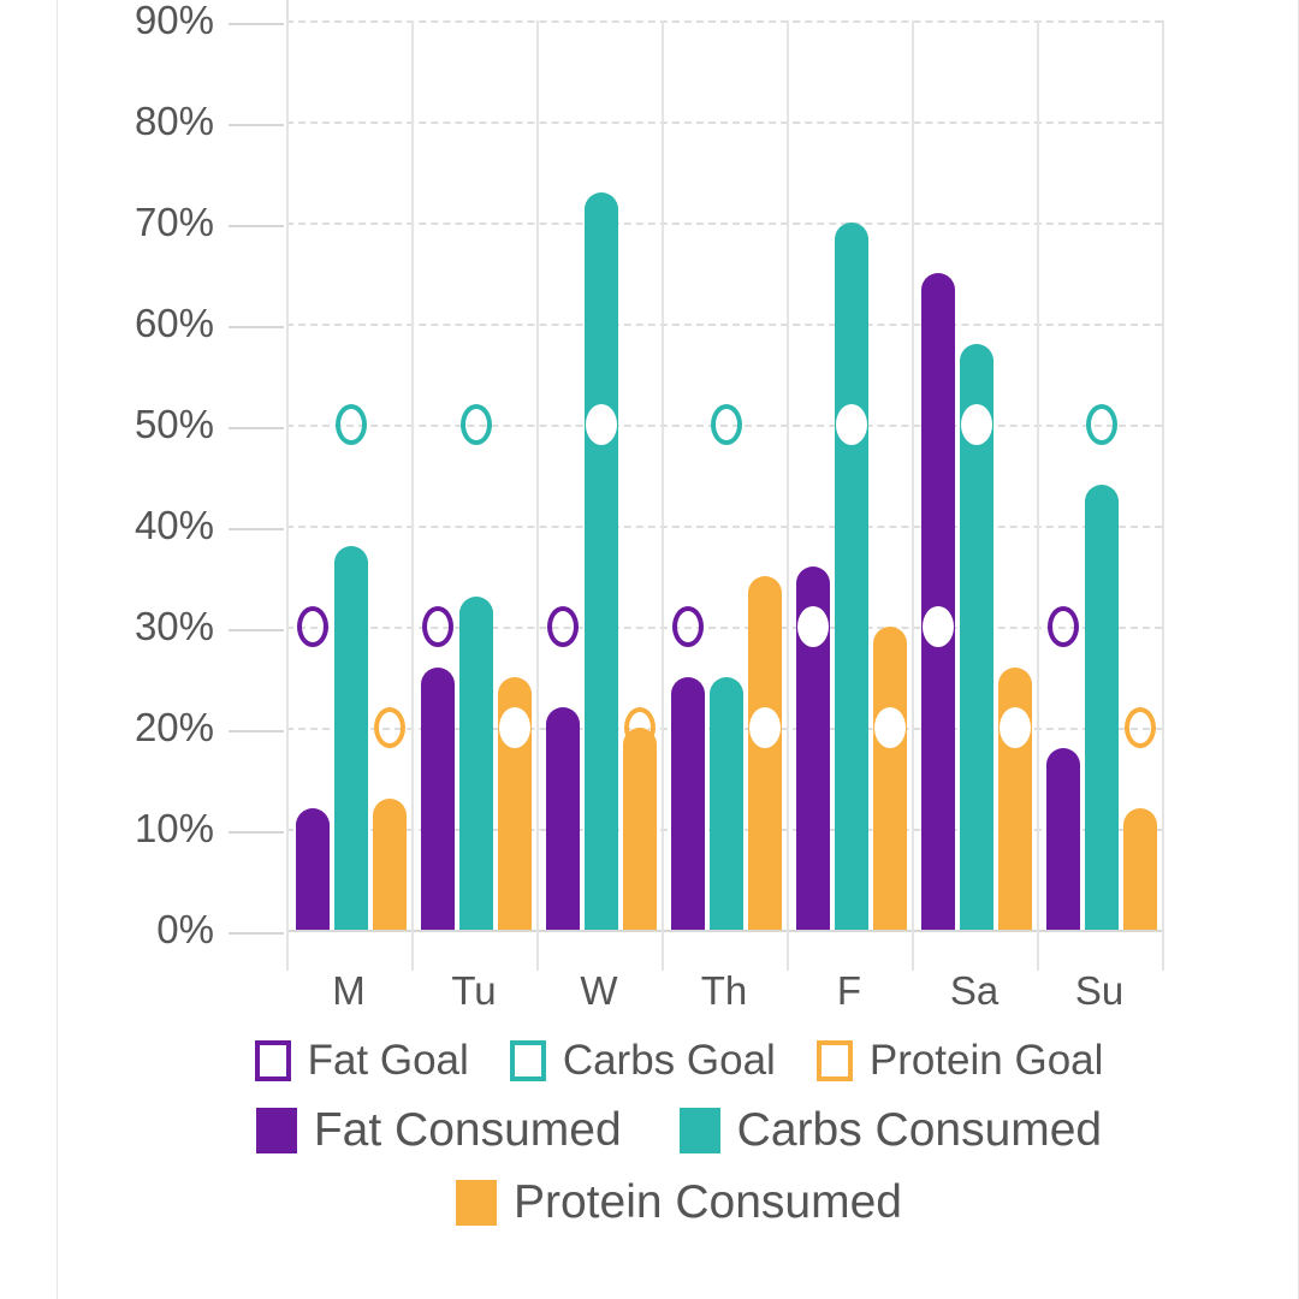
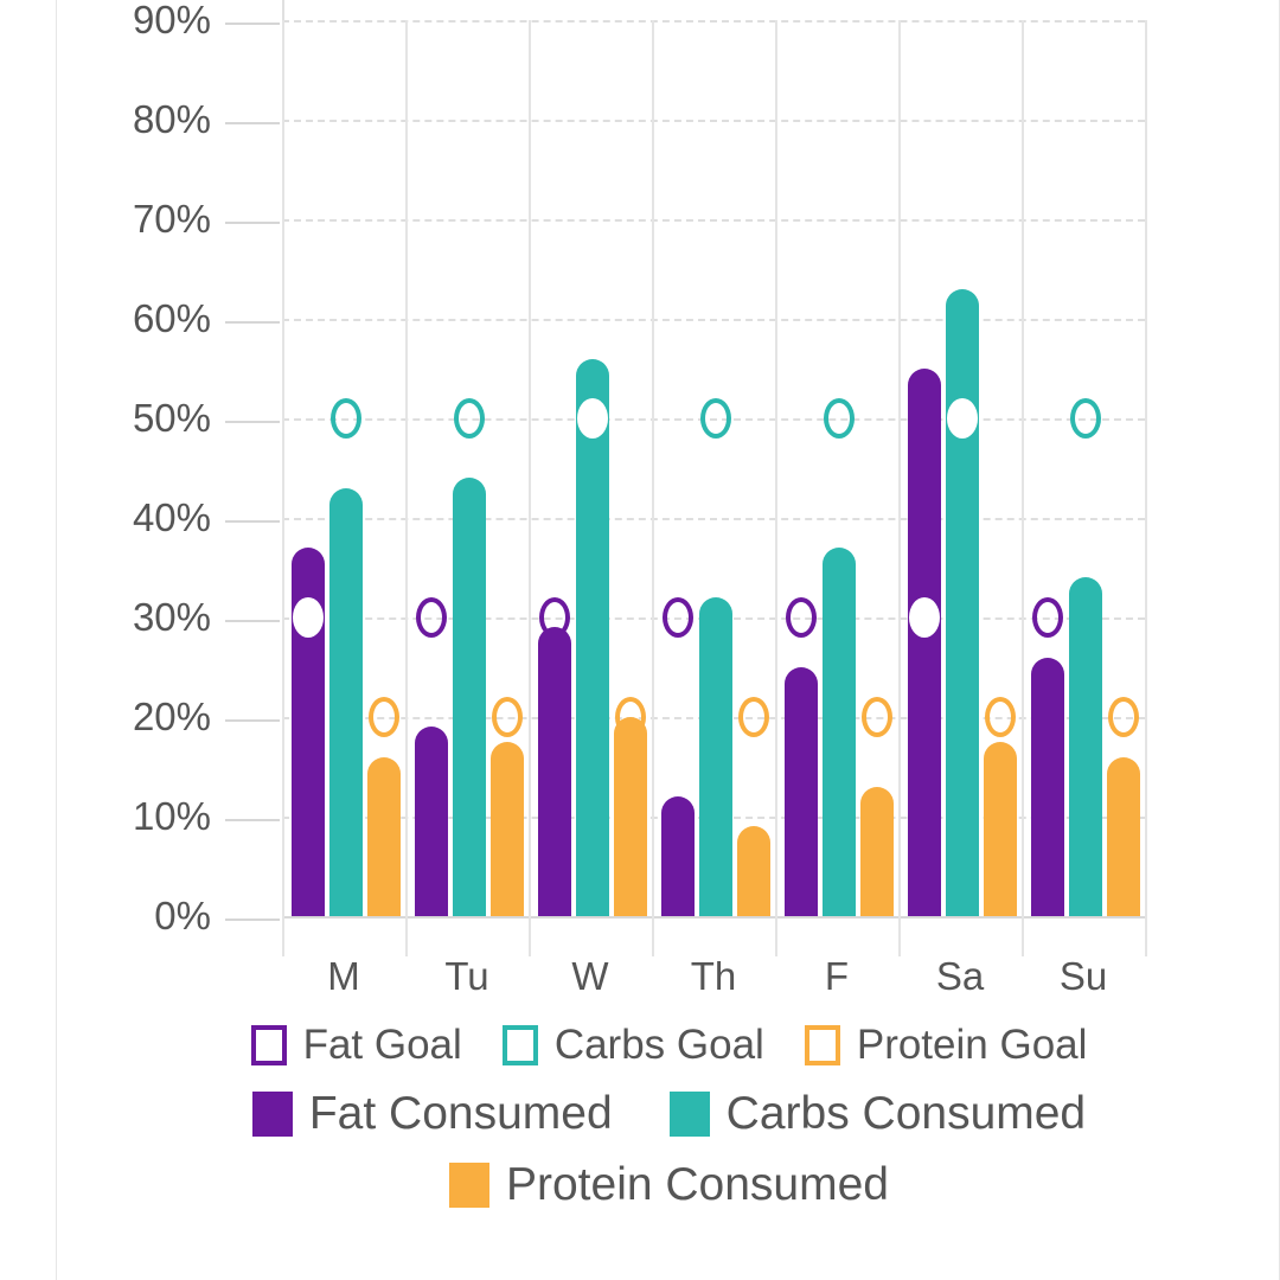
Fat Consumed/M: 12% -> 37%
Carbs Consumed/M: 38% -> 43%
Protein Consumed/M: 13% -> 16%
Fat Consumed/Tu: 26% -> 19%
Carbs Consumed/Tu: 33% -> 44%
Protein Consumed/Tu: 25% -> 18%
Fat Consumed/W: 22% -> 29%
Carbs Consumed/W: 73% -> 56%
Fat Consumed/Th: 25% -> 12%
Carbs Consumed/Th: 25% -> 32%
Protein Consumed/Th: 35% -> 9%
Fat Consumed/F: 36% -> 25%
Carbs Consumed/F: 70% -> 37%
Protein Consumed/F: 30% -> 13%
Fat Consumed/Sa: 65% -> 55%
Carbs Consumed/Sa: 58% -> 63%
Protein Consumed/Sa: 26% -> 18%
Fat Consumed/Su: 18% -> 26%
Carbs Consumed/Su: 44% -> 34%
Protein Consumed/Su: 12% -> 16%
